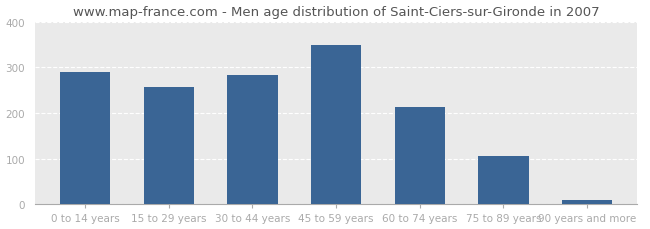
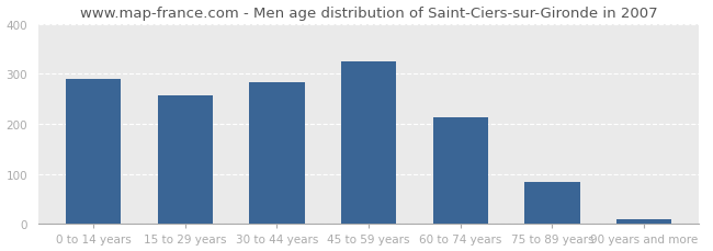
45 to 59 years: 348 -> 325
75 to 89 years: 105 -> 85
